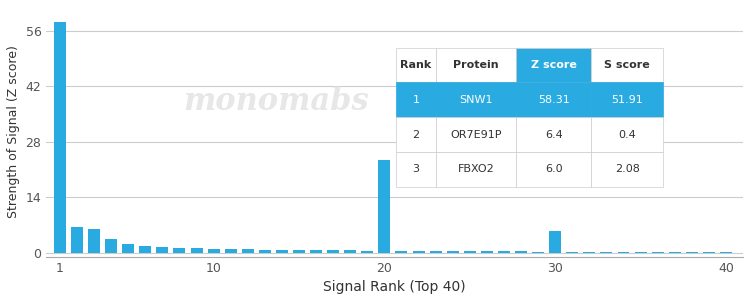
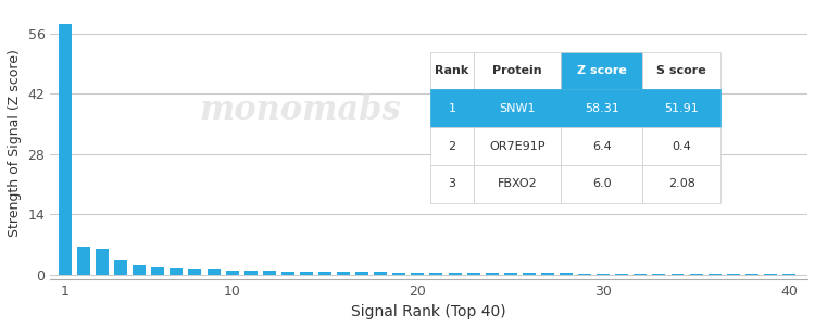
20: 23.5 -> 0.5
30: 5.5 -> 0.3
